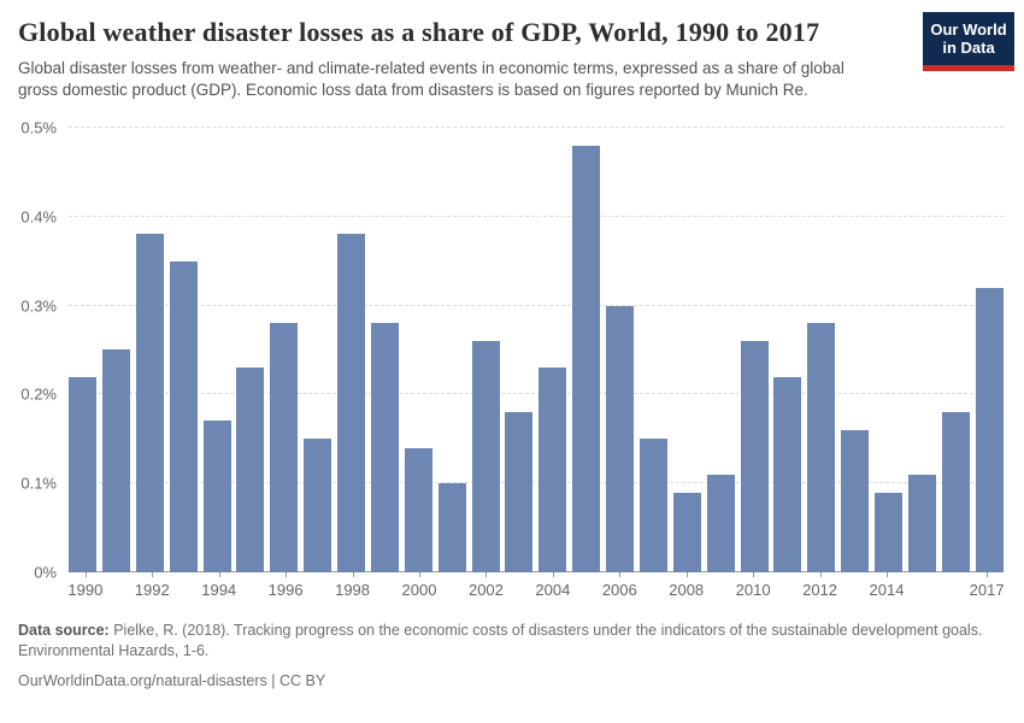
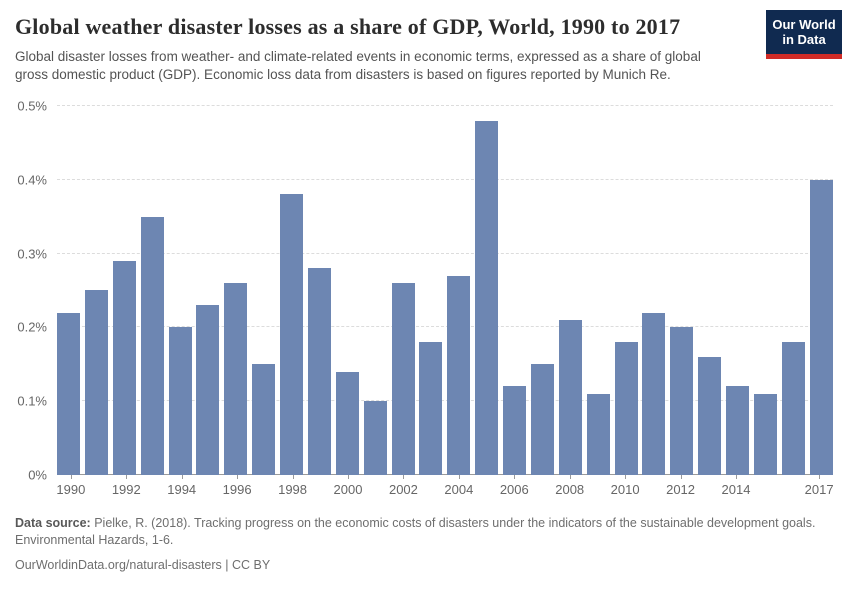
1992: 0.38% -> 0.29%
1994: 0.17% -> 0.20%
1996: 0.28% -> 0.26%
2004: 0.23% -> 0.27%
2006: 0.30% -> 0.12%
2008: 0.09% -> 0.21%
2010: 0.26% -> 0.18%
2012: 0.28% -> 0.20%
2014: 0.09% -> 0.12%
2017: 0.32% -> 0.40%
